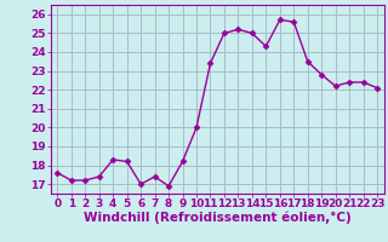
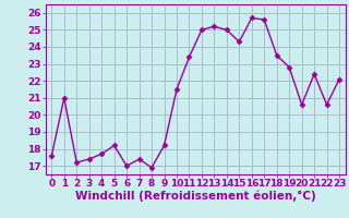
1: 17.2 -> 21.0
4: 18.3 -> 17.7
10: 20.0 -> 21.5
20: 22.2 -> 20.6
22: 22.4 -> 20.6
